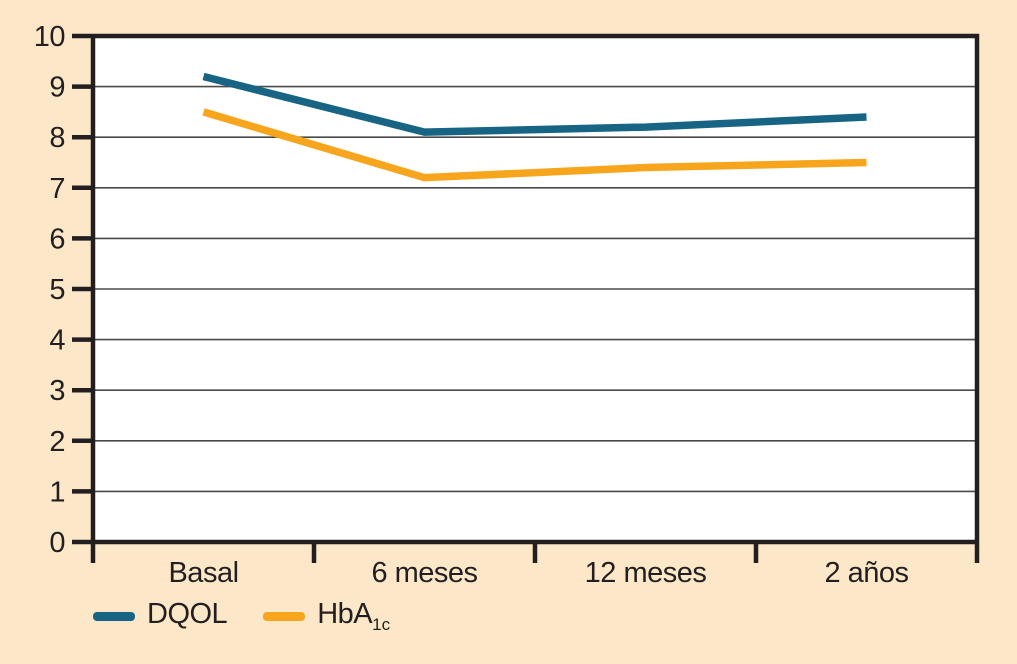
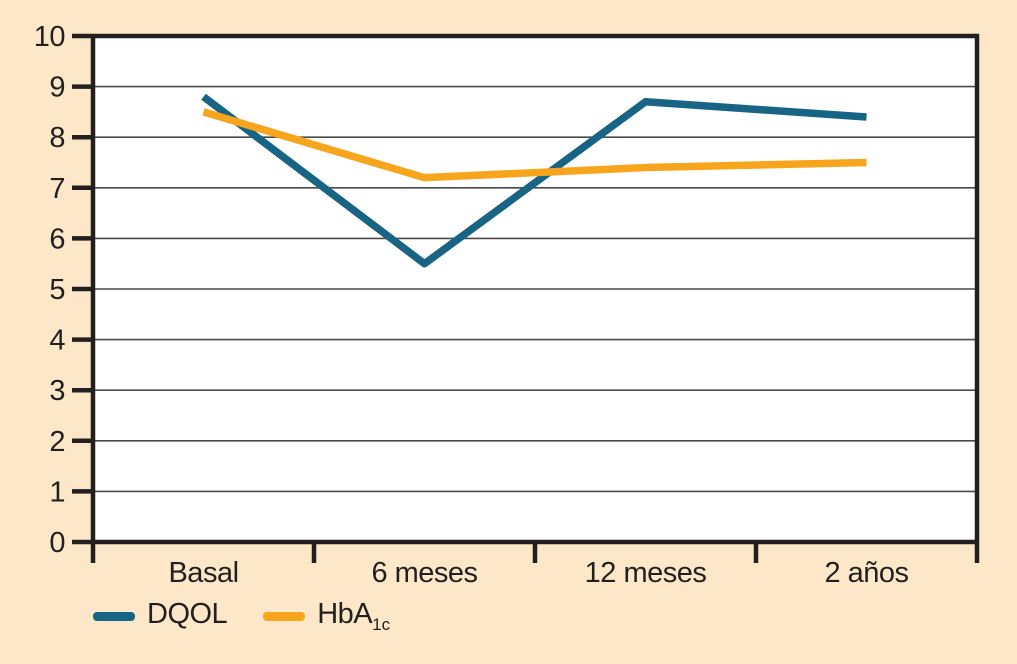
DQOL/Basal: 9.2 -> 8.8
DQOL/6 meses: 8.1 -> 5.5
DQOL/12 meses: 8.2 -> 8.7
